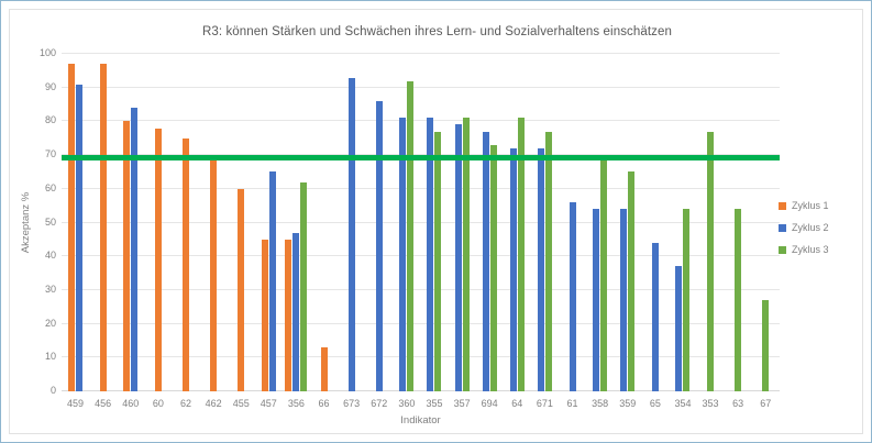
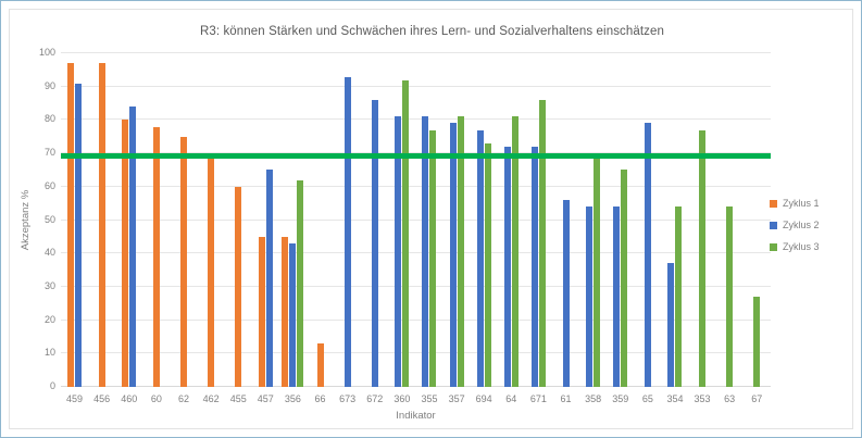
Zyklus 2/356: 47 -> 43
Zyklus 3/671: 77 -> 86
Zyklus 2/65: 44 -> 79
